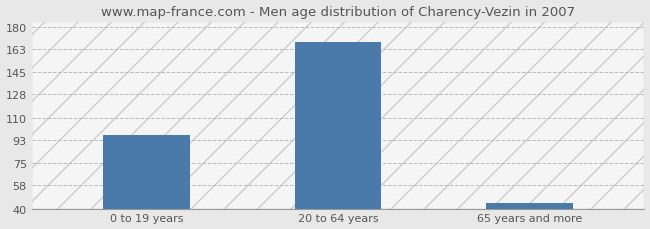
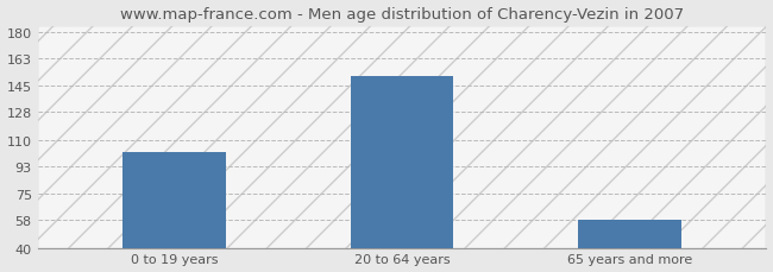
0 to 19 years: 97 -> 102
20 to 64 years: 168 -> 151
65 years and more: 44 -> 58
